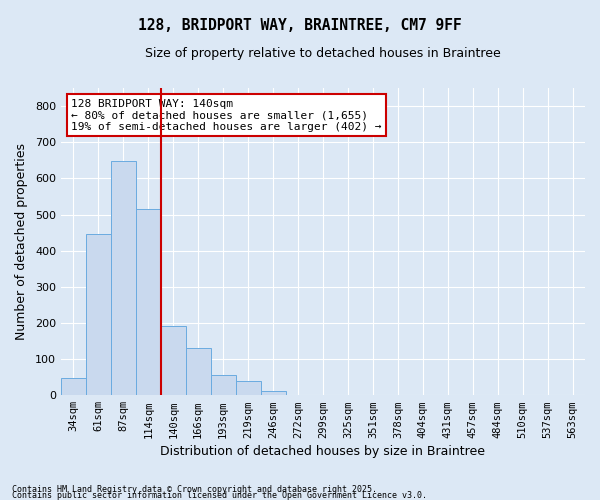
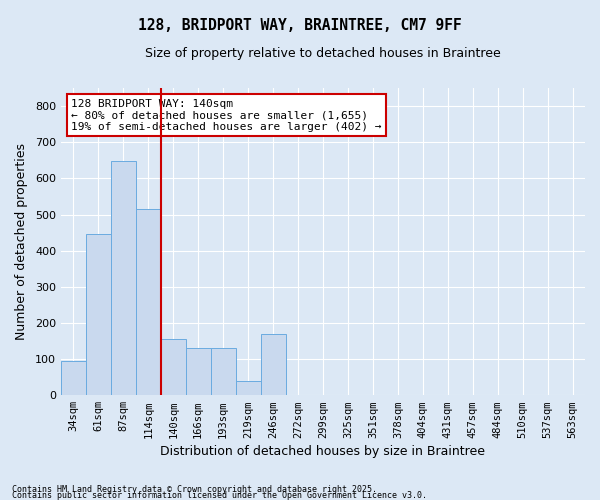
34sqm: 47 -> 95
140sqm: 192 -> 155
193sqm: 57 -> 130
246sqm: 12 -> 170
